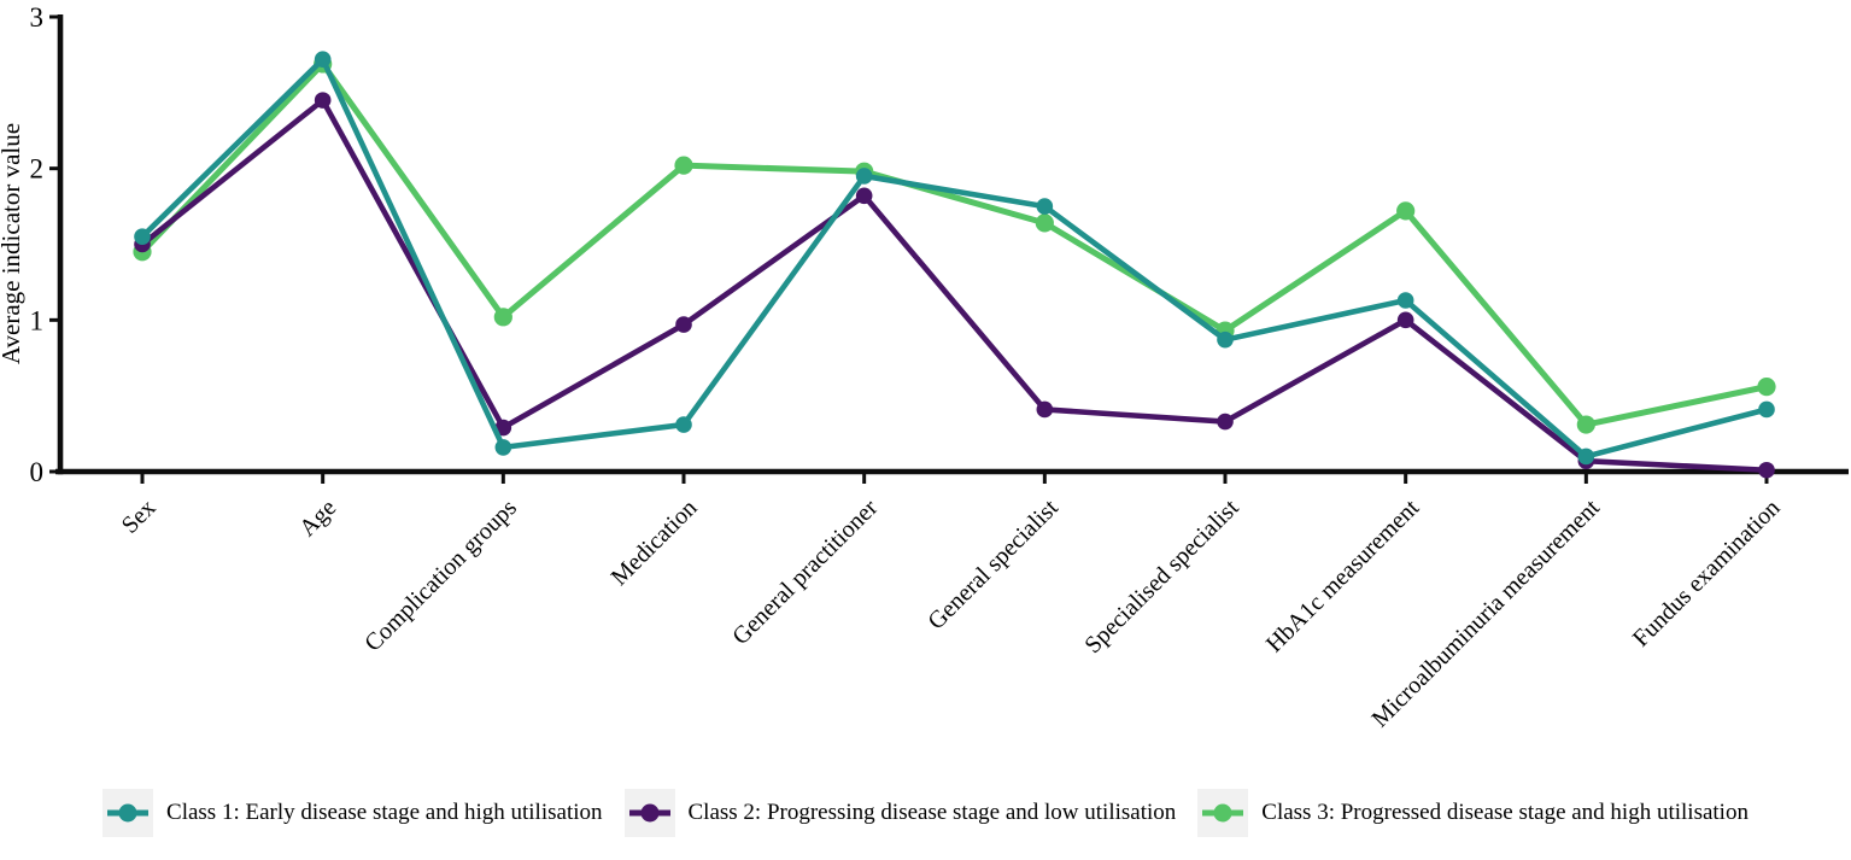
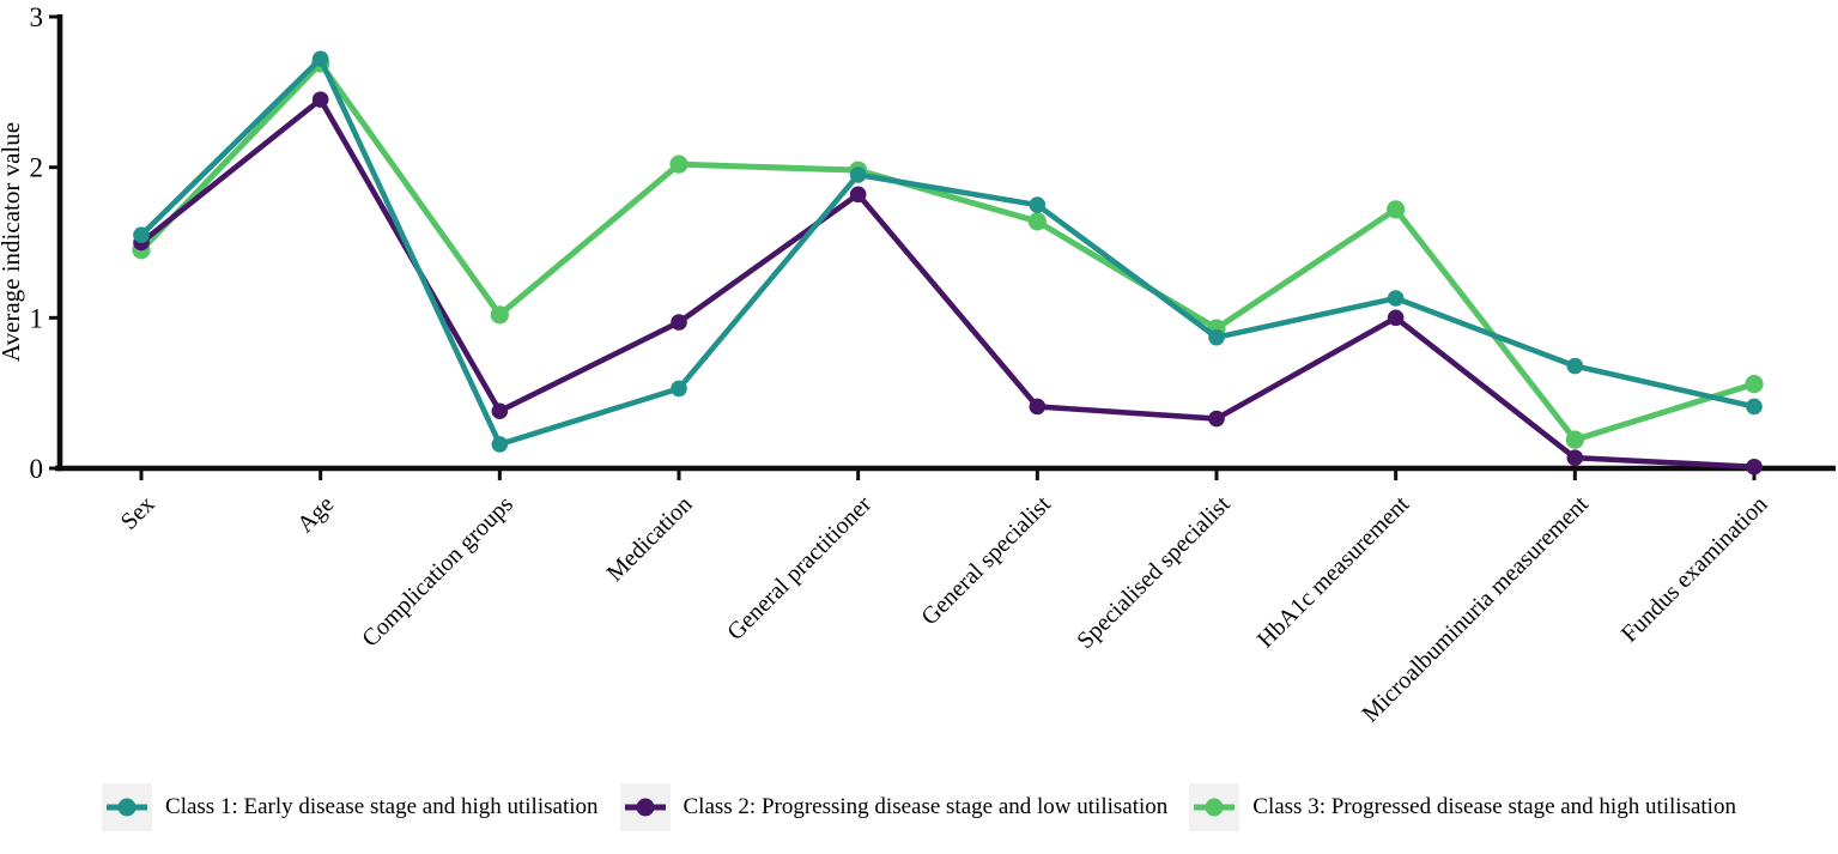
Class 2: Progressing disease stage and low utilisation/Complication groups: 0.29 -> 0.38
Class 1: Early disease stage and high utilisation/Medication: 0.31 -> 0.53
Class 1: Early disease stage and high utilisation/Microalbuminuria measurement: 0.10 -> 0.68
Class 3: Progressed disease stage and high utilisation/Microalbuminuria measurement: 0.31 -> 0.19
